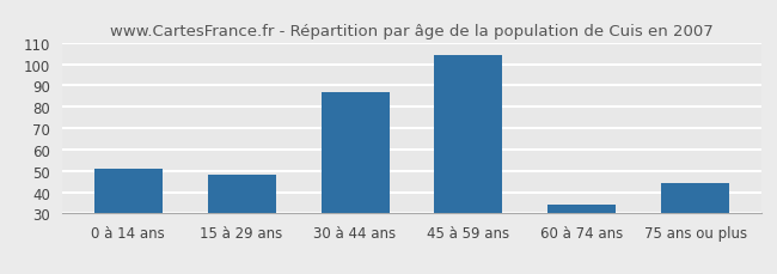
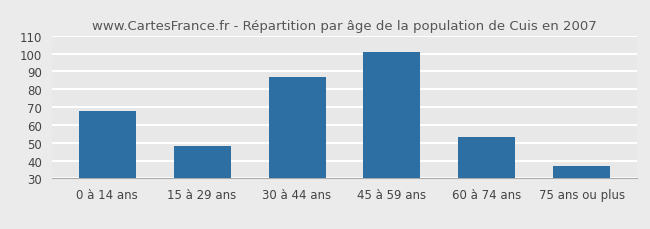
0 à 14 ans: 51 -> 68
45 à 59 ans: 104 -> 101
60 à 74 ans: 34 -> 53
75 ans ou plus: 44 -> 37
